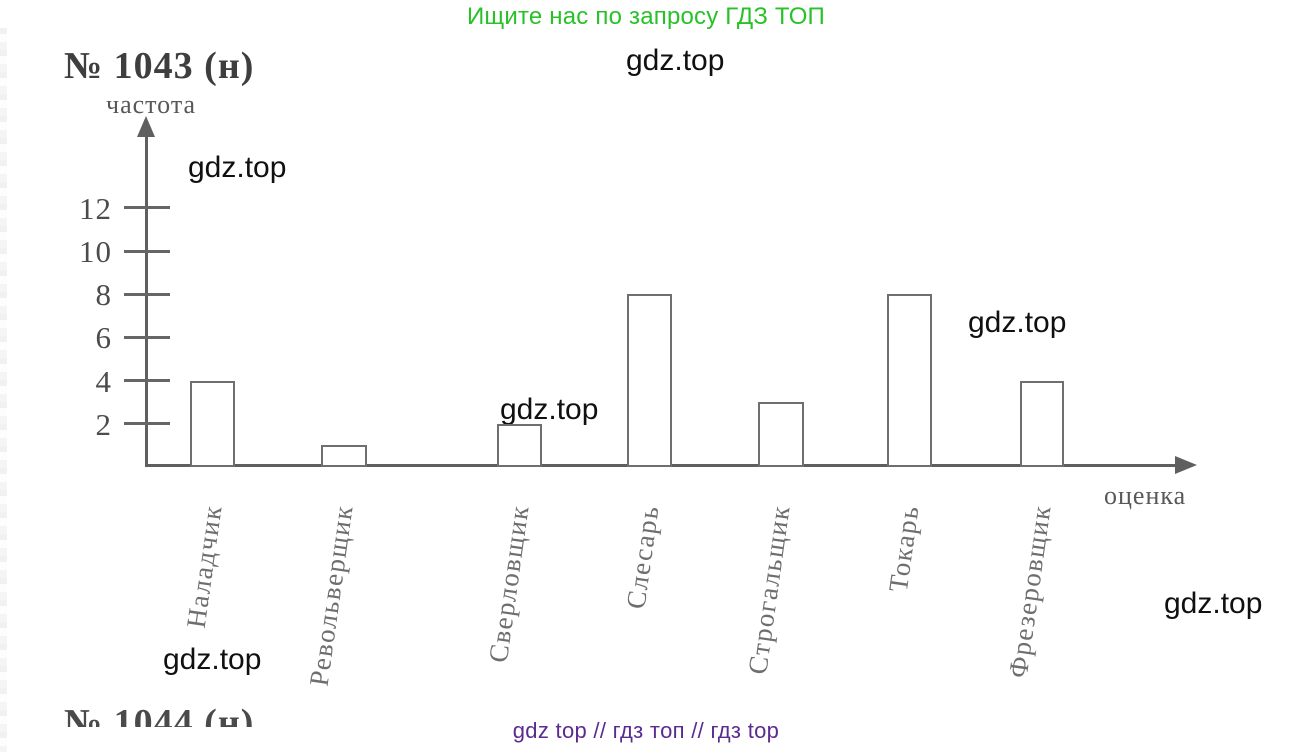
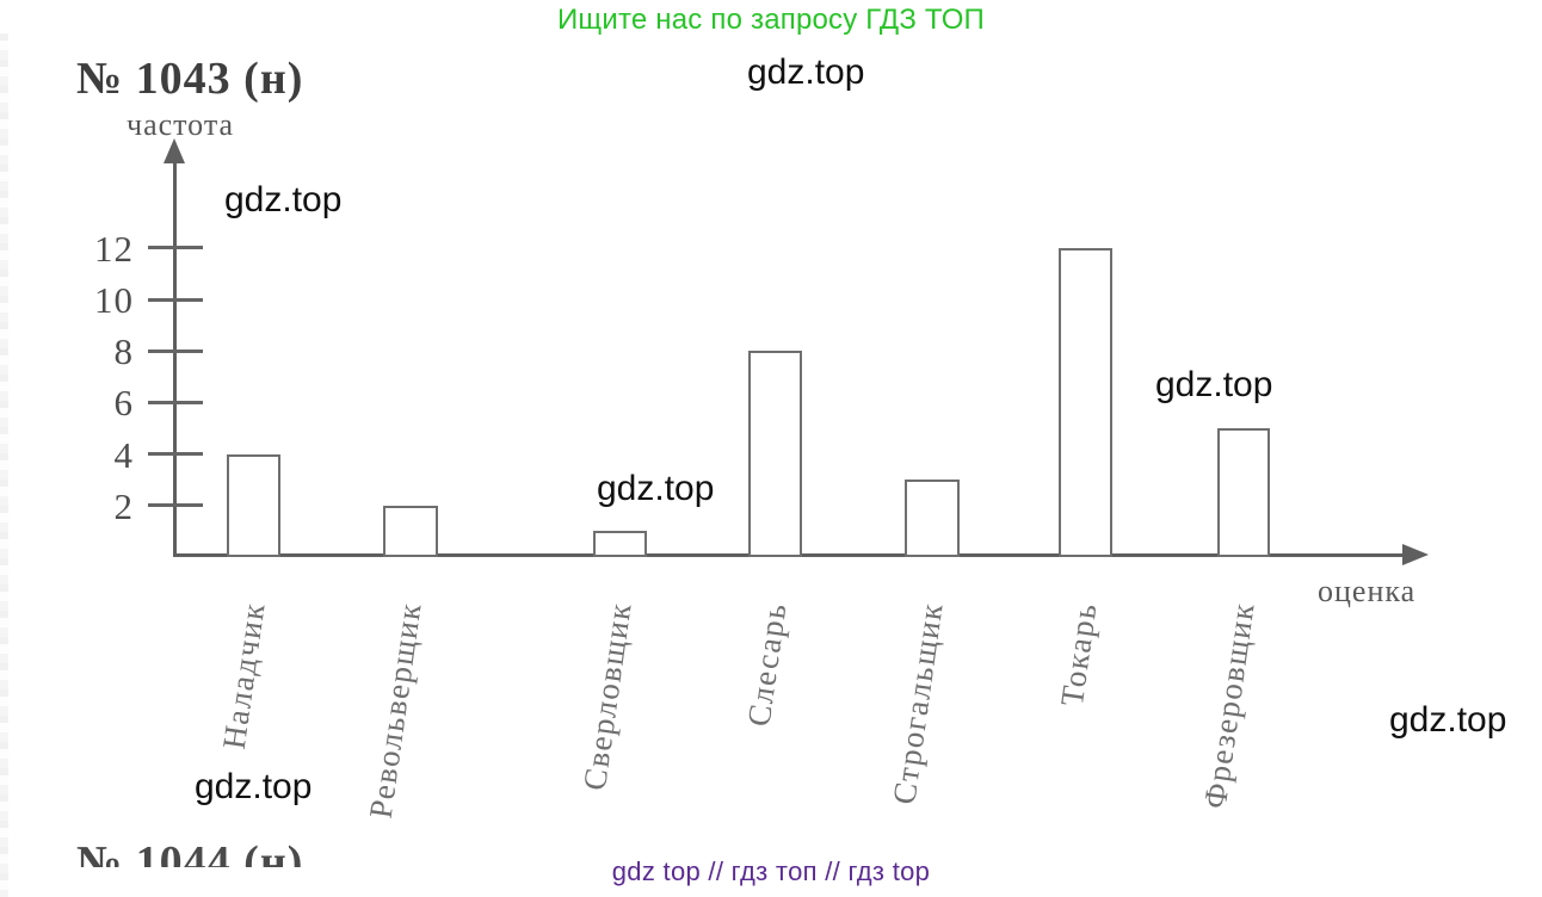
Револьверщик: 1 -> 2
Сверловщик: 2 -> 1
Токарь: 8 -> 12
Фрезеровщик: 4 -> 5
